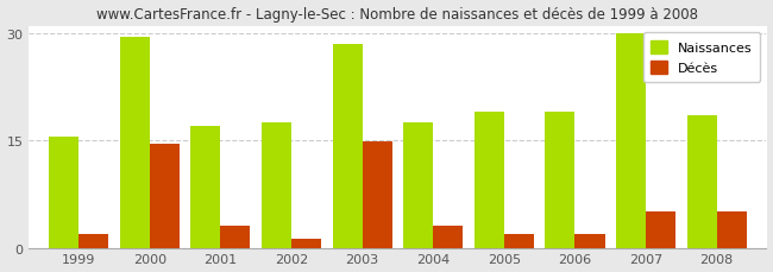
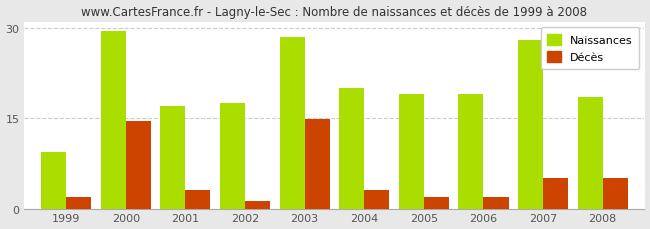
Naissances/1999: 15.5 -> 9.4
Naissances/2004: 17.5 -> 20.0
Naissances/2007: 30.0 -> 28.0
